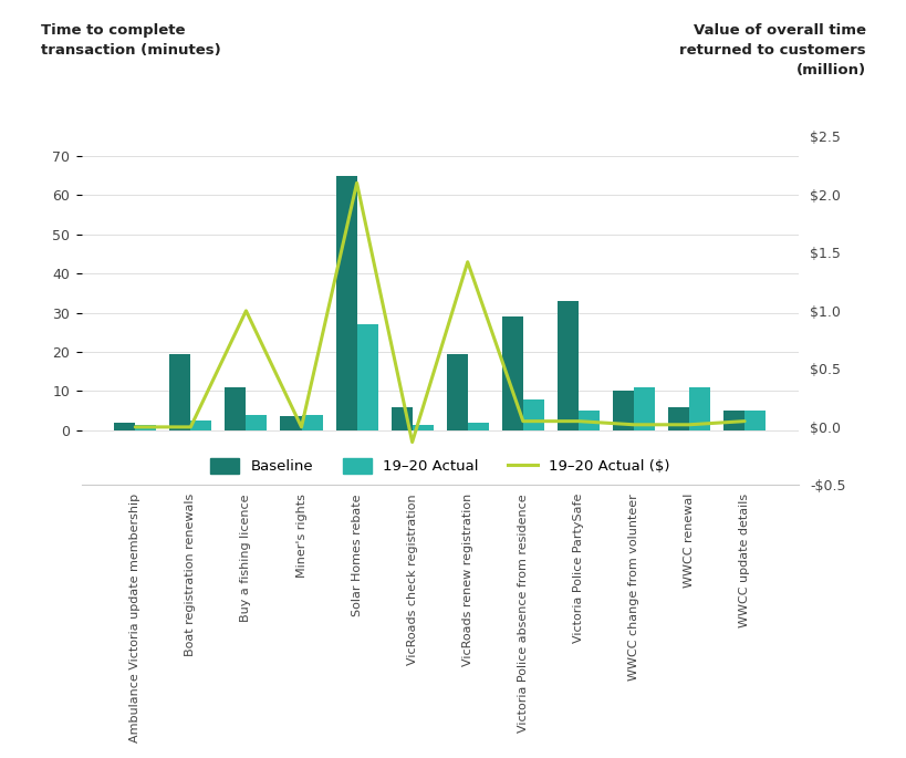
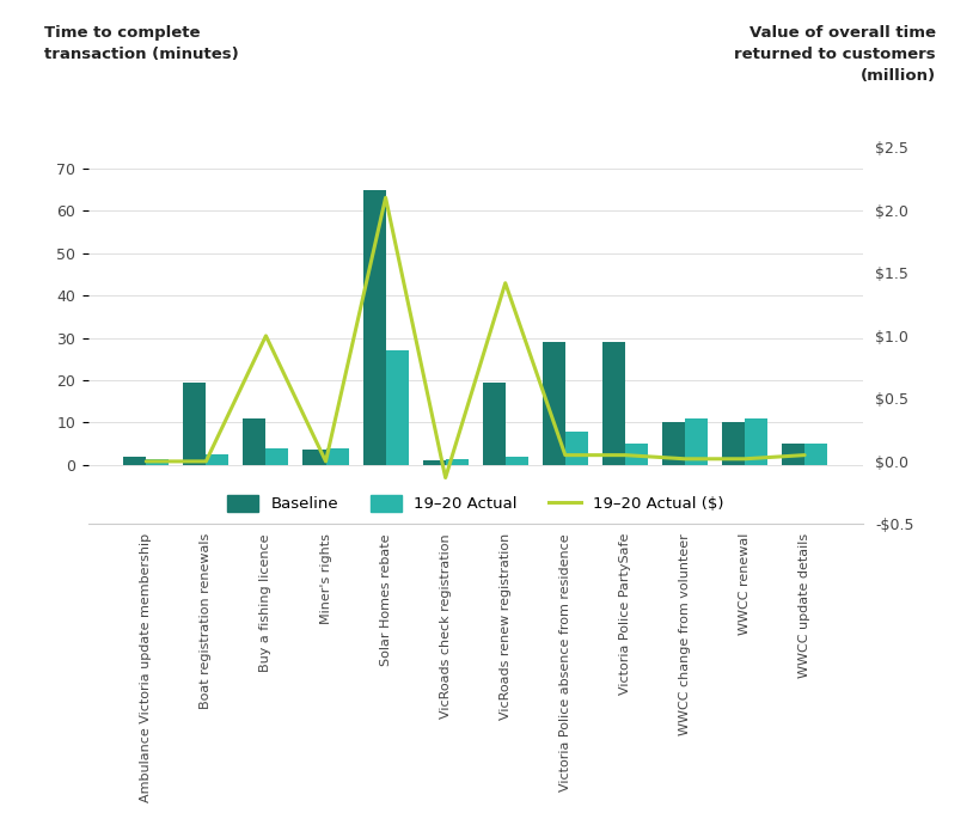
Baseline/VicRoads check registration: 6.0 -> 1.0
Baseline/Victoria Police PartySafe: 33.0 -> 29.0
Baseline/WWCC renewal: 6.0 -> 10.0
